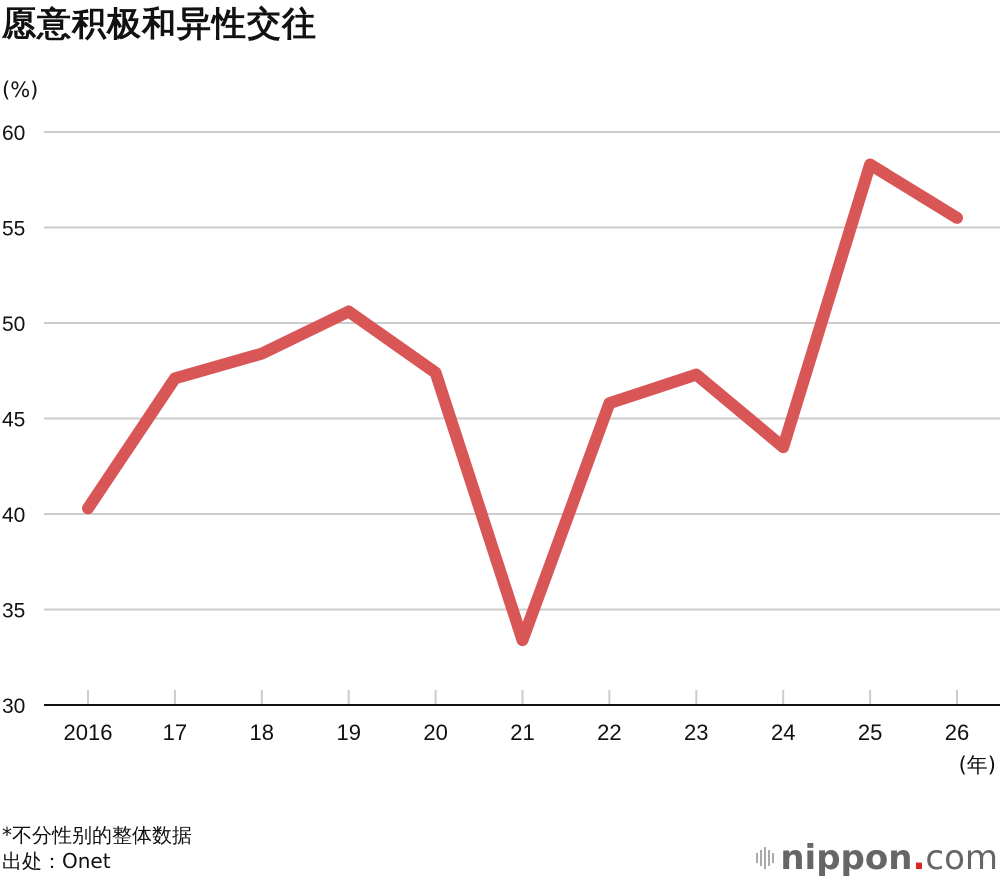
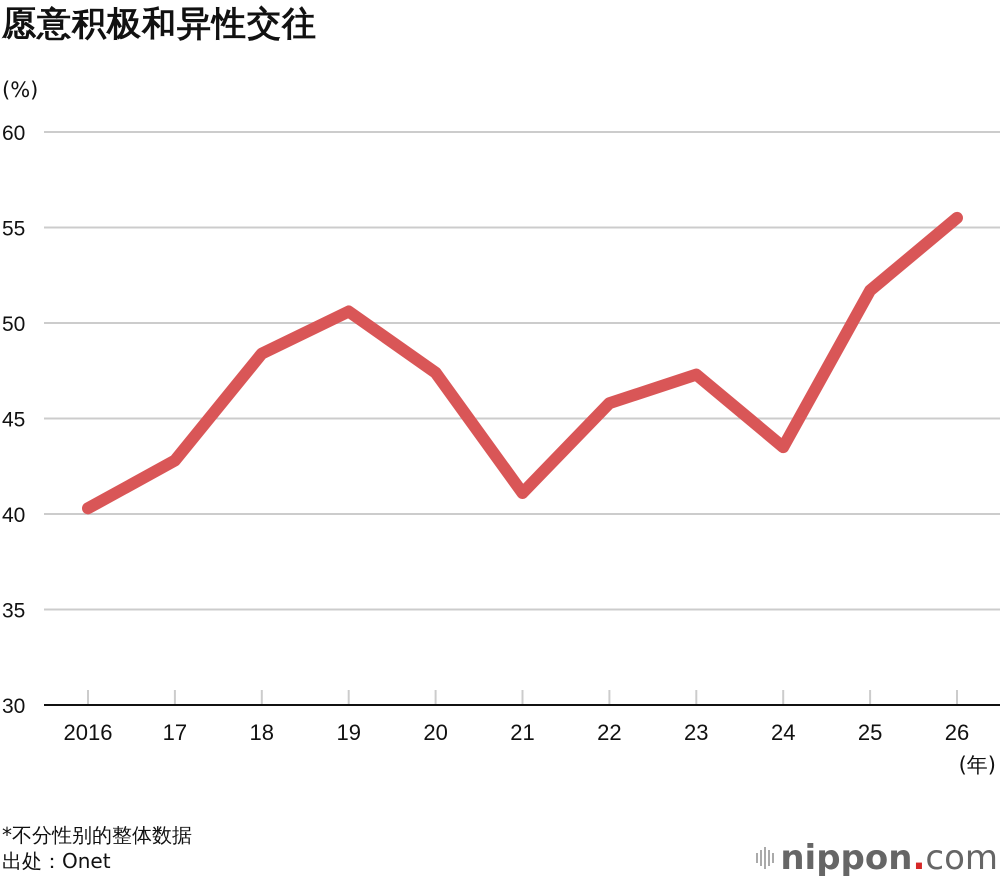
17: 47.1 -> 42.8
21: 33.4 -> 41.1
25: 58.3 -> 51.7
